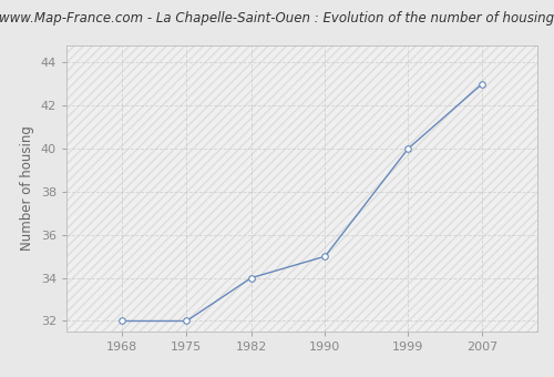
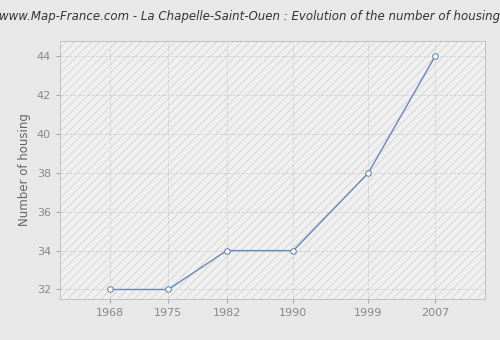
1990: 35 -> 34
1999: 40 -> 38
2007: 43 -> 44
